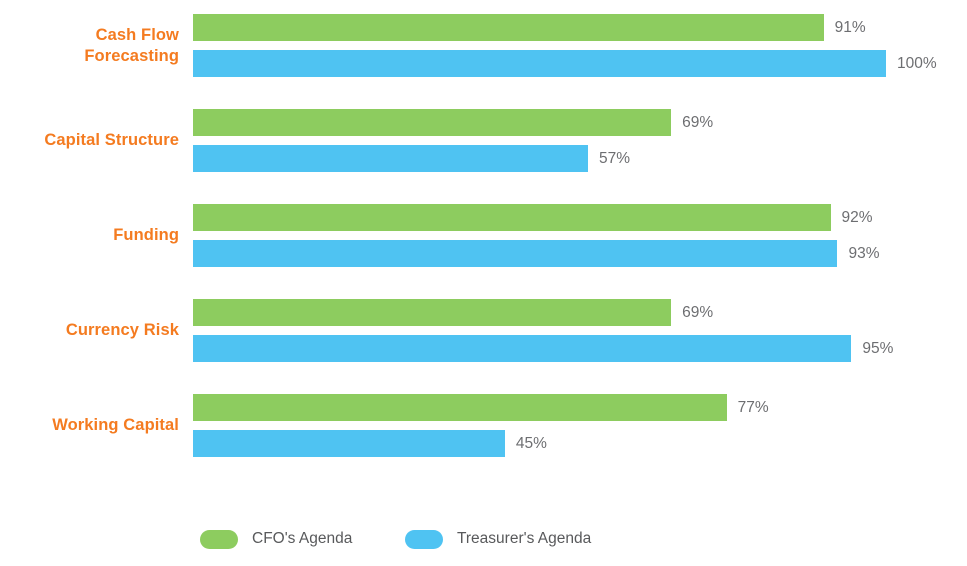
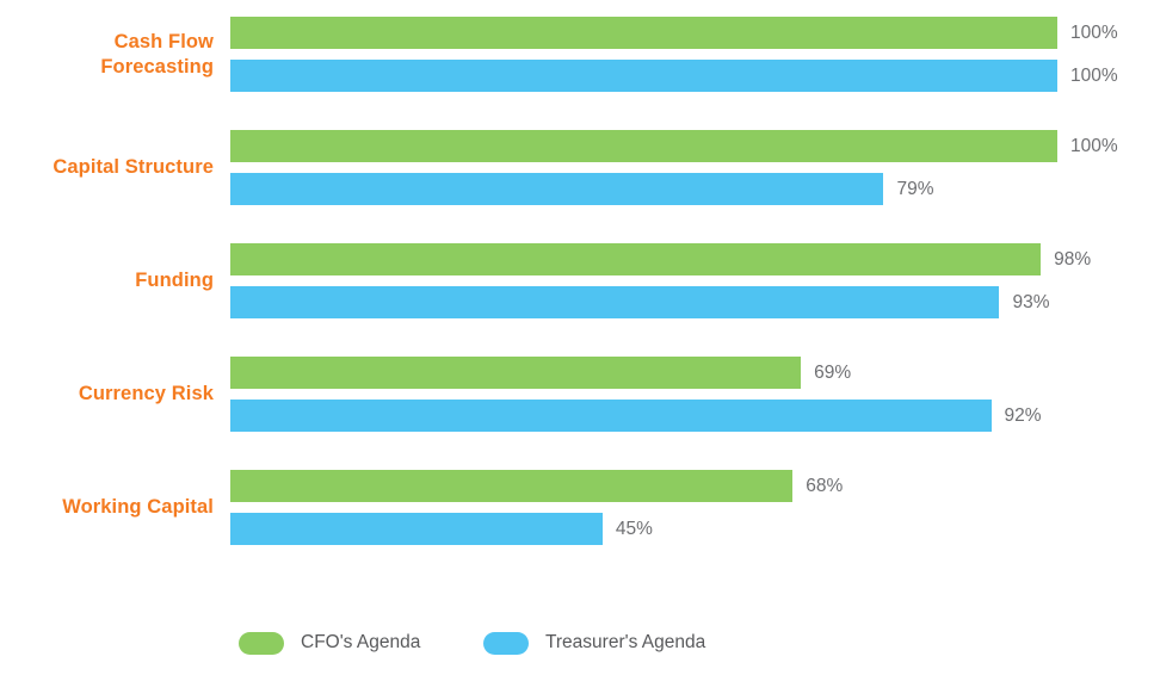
CFO's Agenda/Cash Flow Forecasting: 91% -> 100%
CFO's Agenda/Capital Structure: 69% -> 100%
Treasurer's Agenda/Capital Structure: 57% -> 79%
CFO's Agenda/Funding: 92% -> 98%
Treasurer's Agenda/Currency Risk: 95% -> 92%
CFO's Agenda/Working Capital: 77% -> 68%
